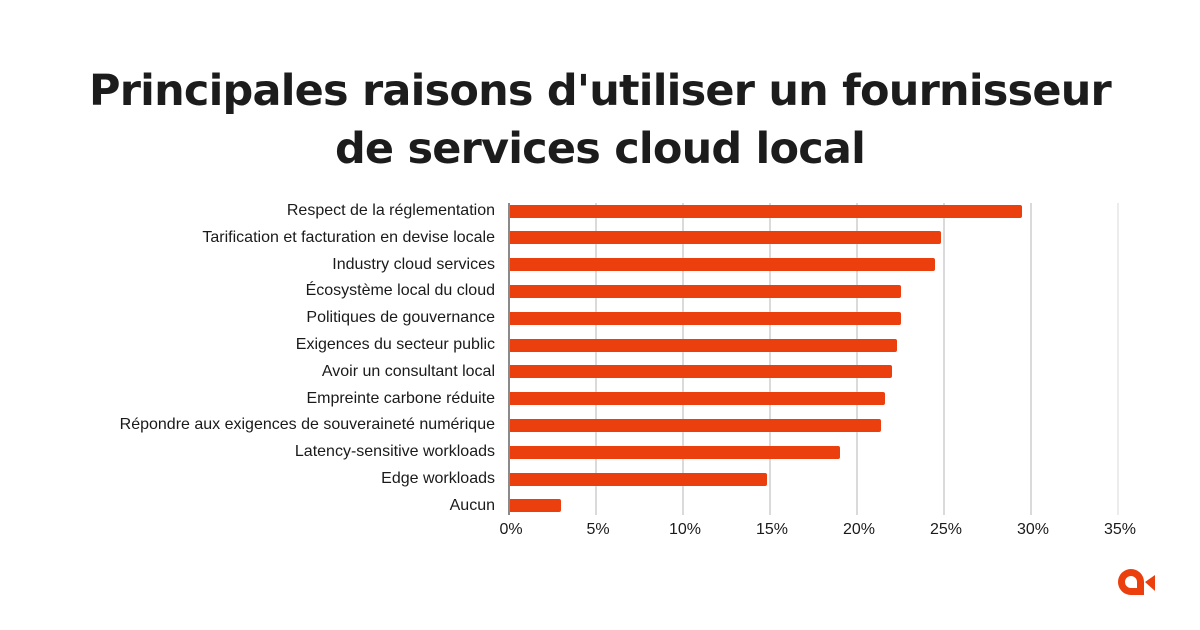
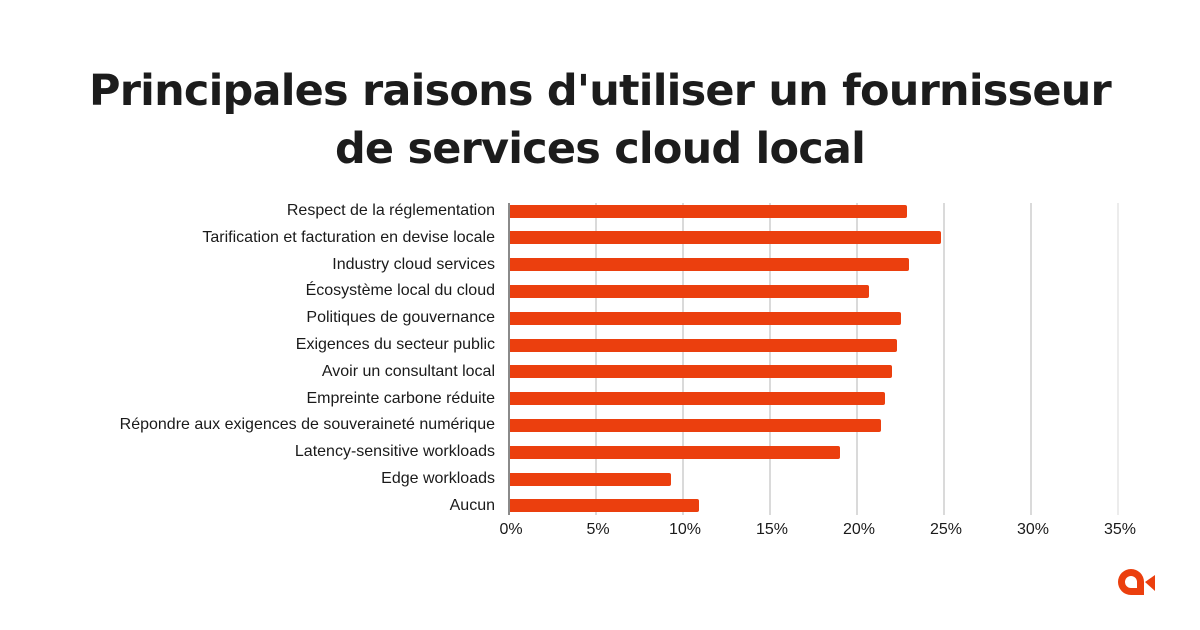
Respect de la réglementation: 29.5% -> 22.9%
Industry cloud services: 24.5% -> 23.0%
Écosystème local du cloud: 22.5% -> 20.7%
Edge workloads: 14.8% -> 9.3%
Aucun: 3.0% -> 10.9%
